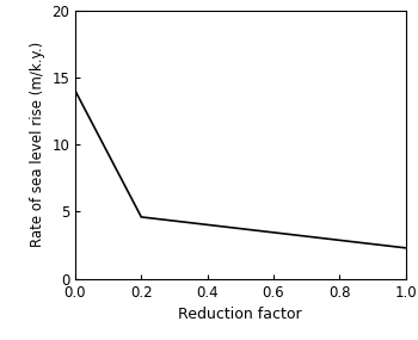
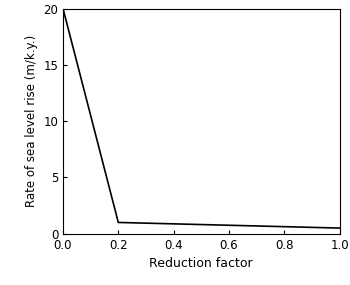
0.0: 14.0 -> 20.0
0.2: 4.6 -> 1.0
1.0: 2.3 -> 0.5
